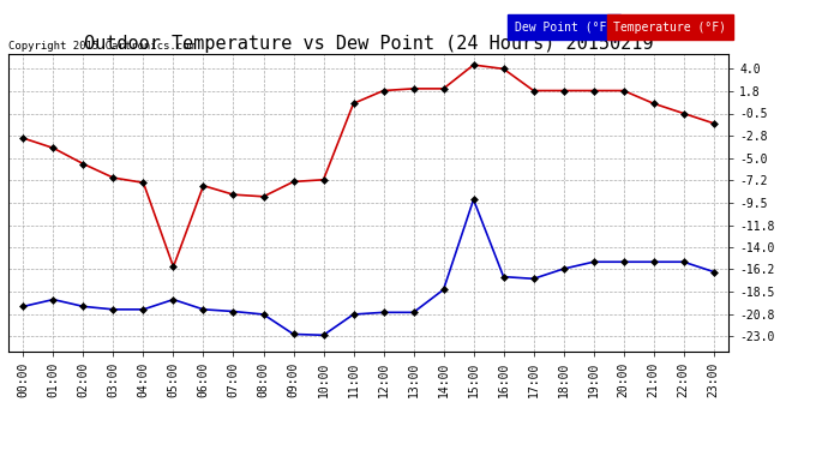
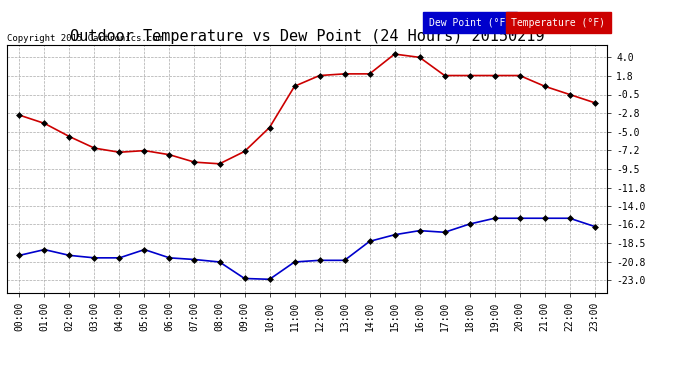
Temperature (°F)/05:00: -16.0 -> -7.3
Temperature (°F)/10:00: -7.2 -> -4.5
Dew Point (°F)/15:00: -9.2 -> -17.5
